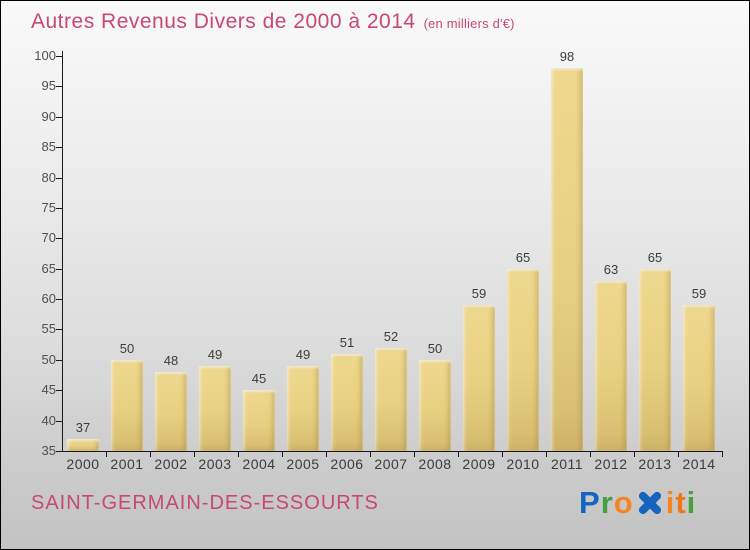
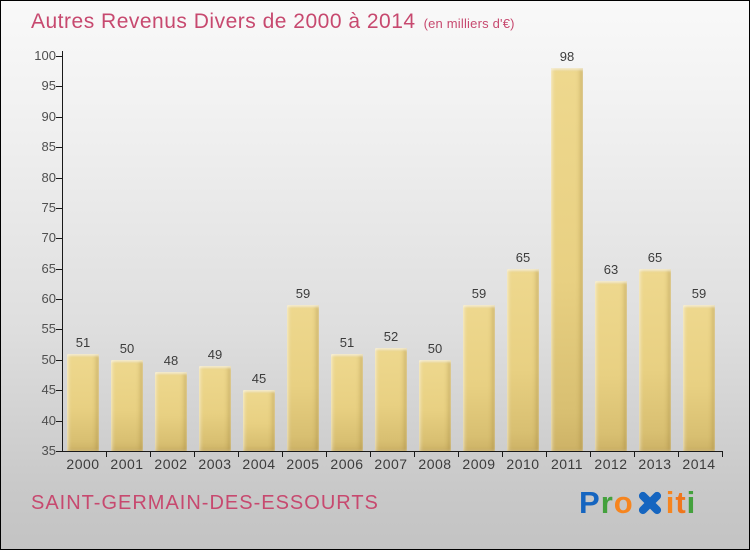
2000: 37 -> 51
2005: 49 -> 59
